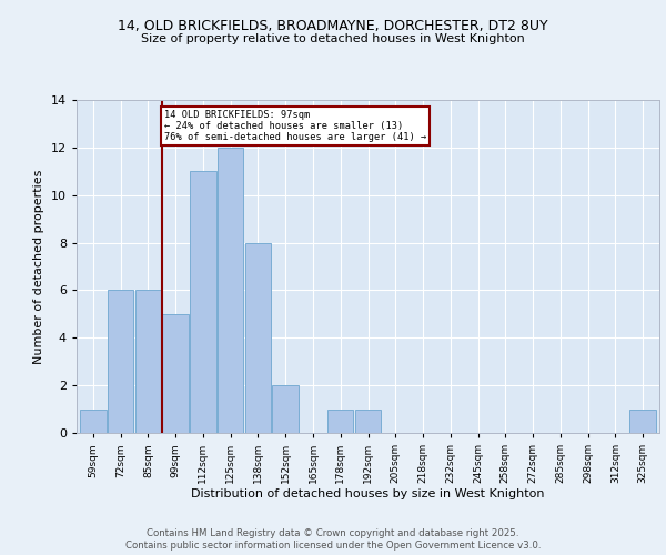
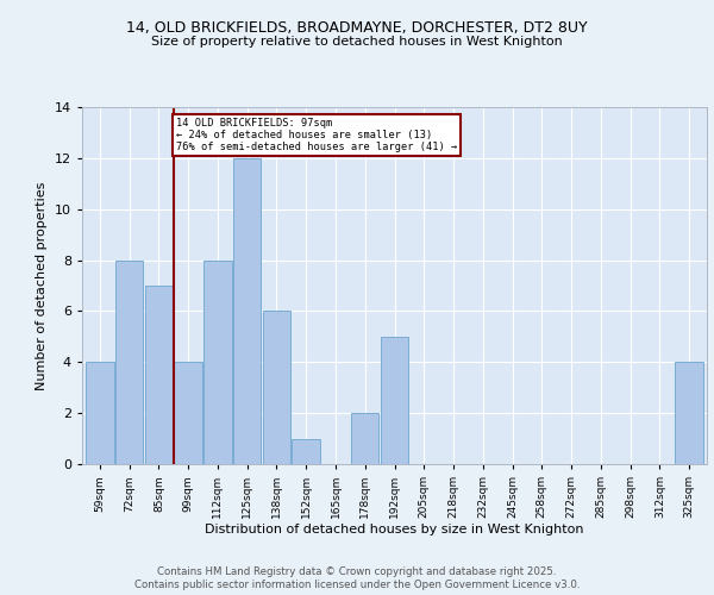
59sqm: 1 -> 4
72sqm: 6 -> 8
85sqm: 6 -> 7
99sqm: 5 -> 4
112sqm: 11 -> 8
138sqm: 8 -> 6
152sqm: 2 -> 1
178sqm: 1 -> 2
192sqm: 1 -> 5
325sqm: 1 -> 4
